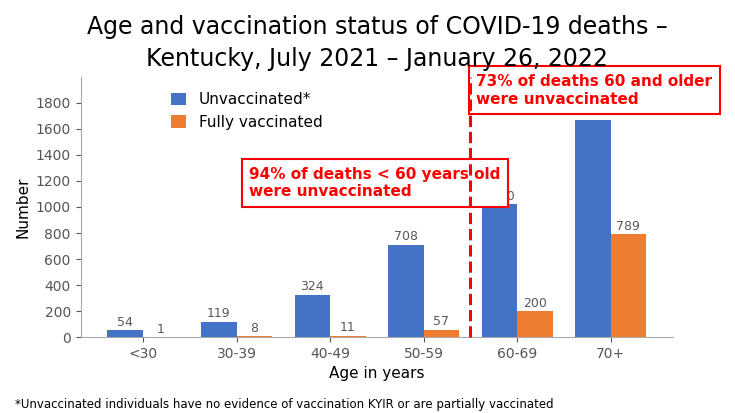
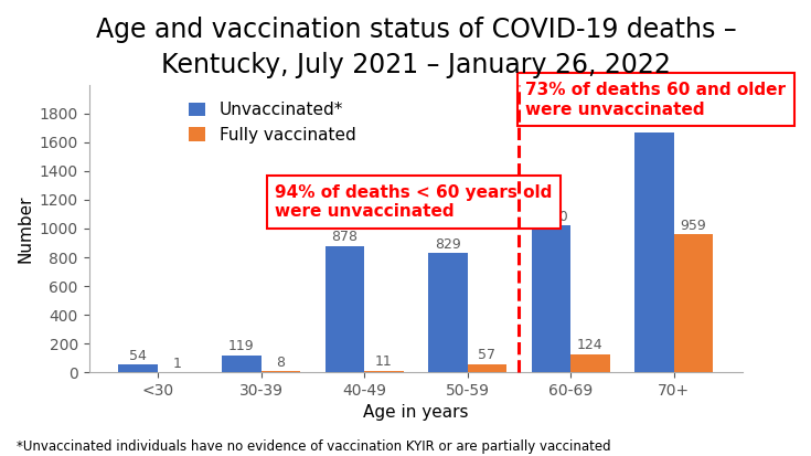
Unvaccinated*/40-49: 324 -> 878
Unvaccinated*/50-59: 708 -> 829
Fully vaccinated/60-69: 200 -> 124
Fully vaccinated/70+: 789 -> 959
